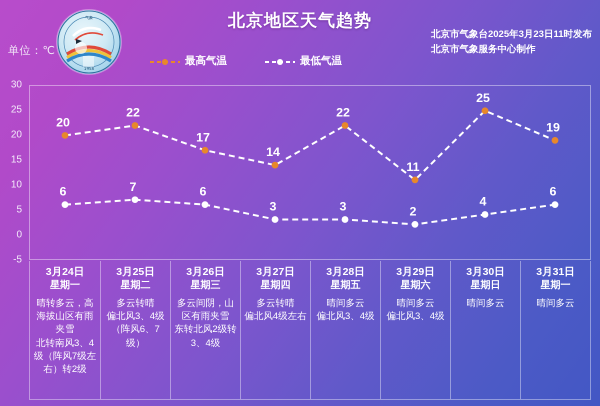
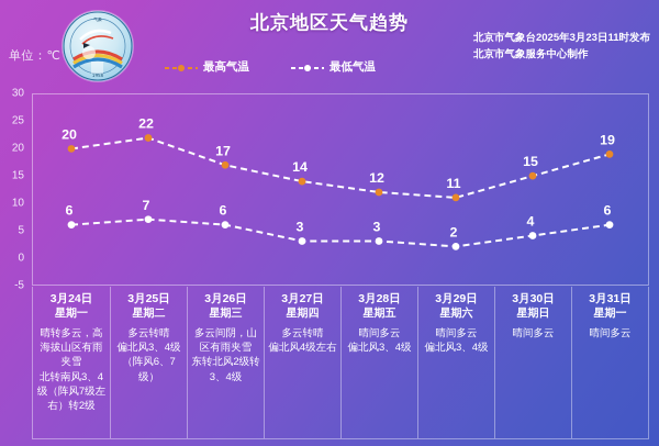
最高气温/3月28日: 22 -> 12
最高气温/3月30日: 25 -> 15
